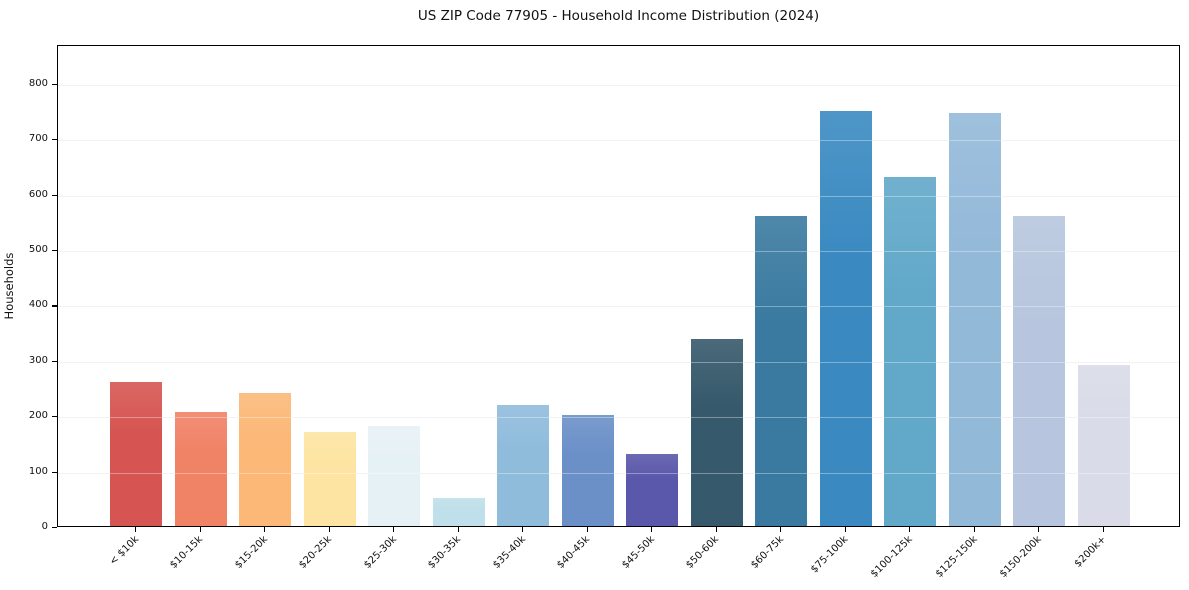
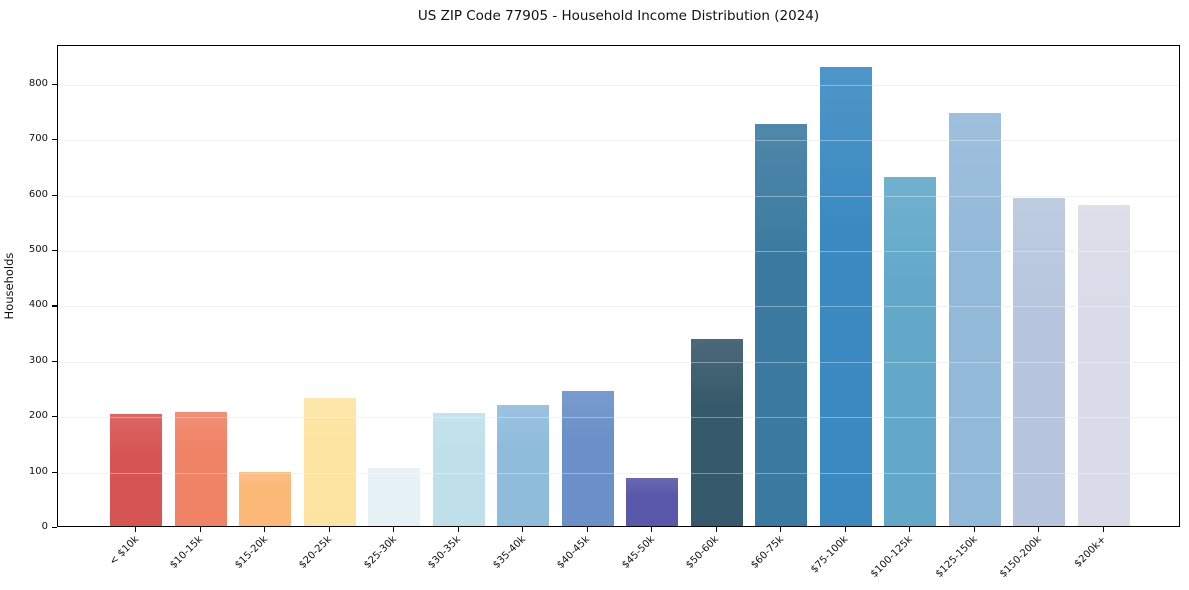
< $10k: 260 -> 200
$15-20k: 240 -> 100
$20-25k: 170 -> 230
$25-30k: 180 -> 100
$30-35k: 50 -> 200
$40-45k: 200 -> 240
$45-50k: 130 -> 90
$60-75k: 560 -> 720
$75-100k: 750 -> 830
$150-200k: 560 -> 590
$200k+: 290 -> 580
